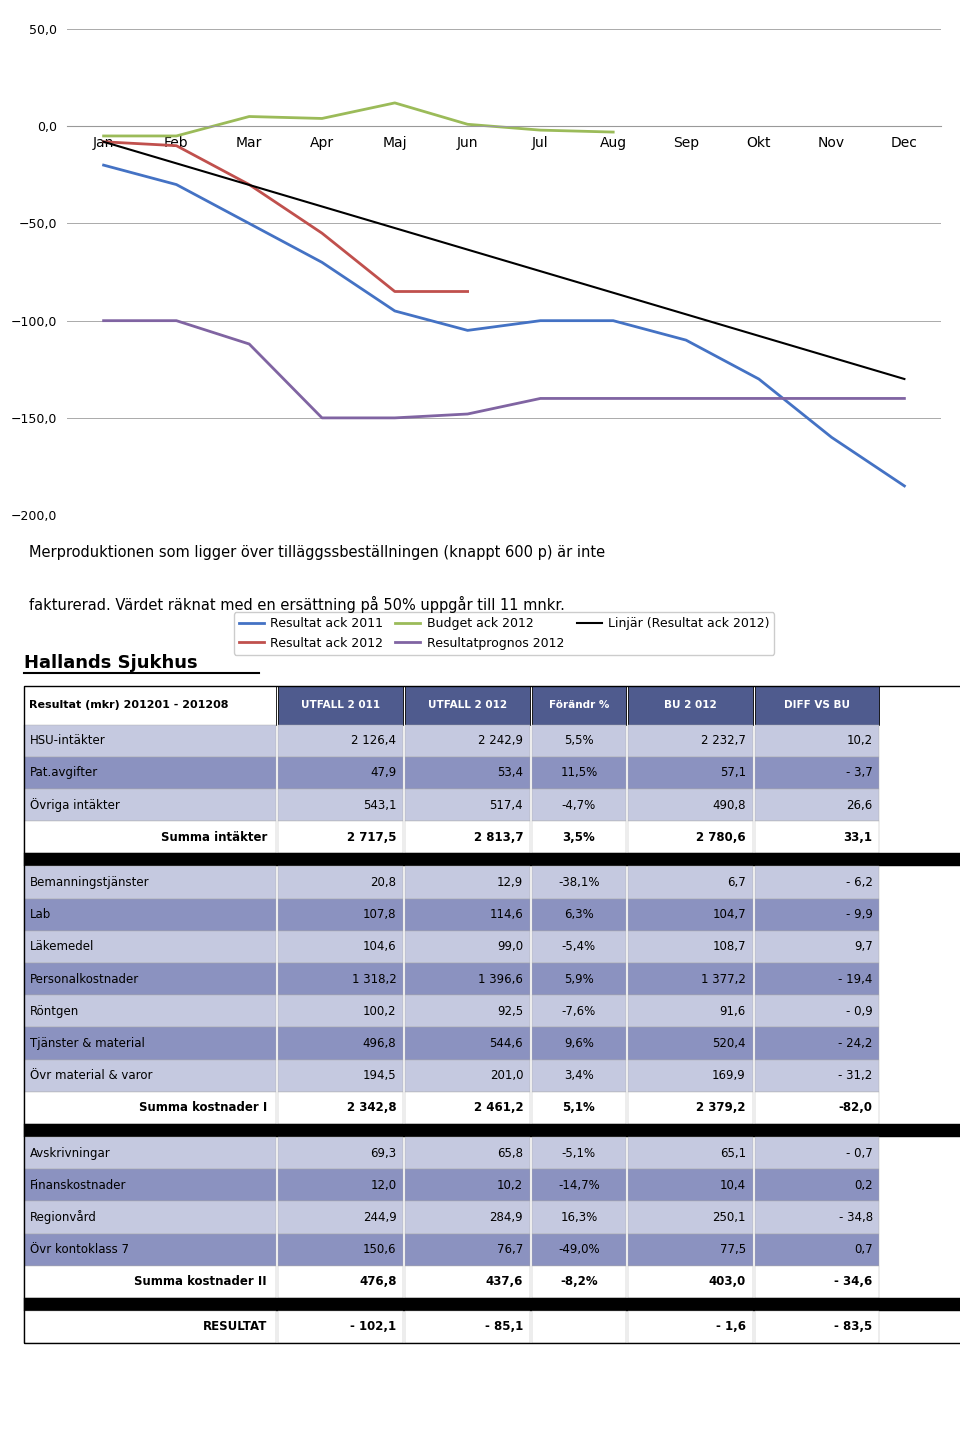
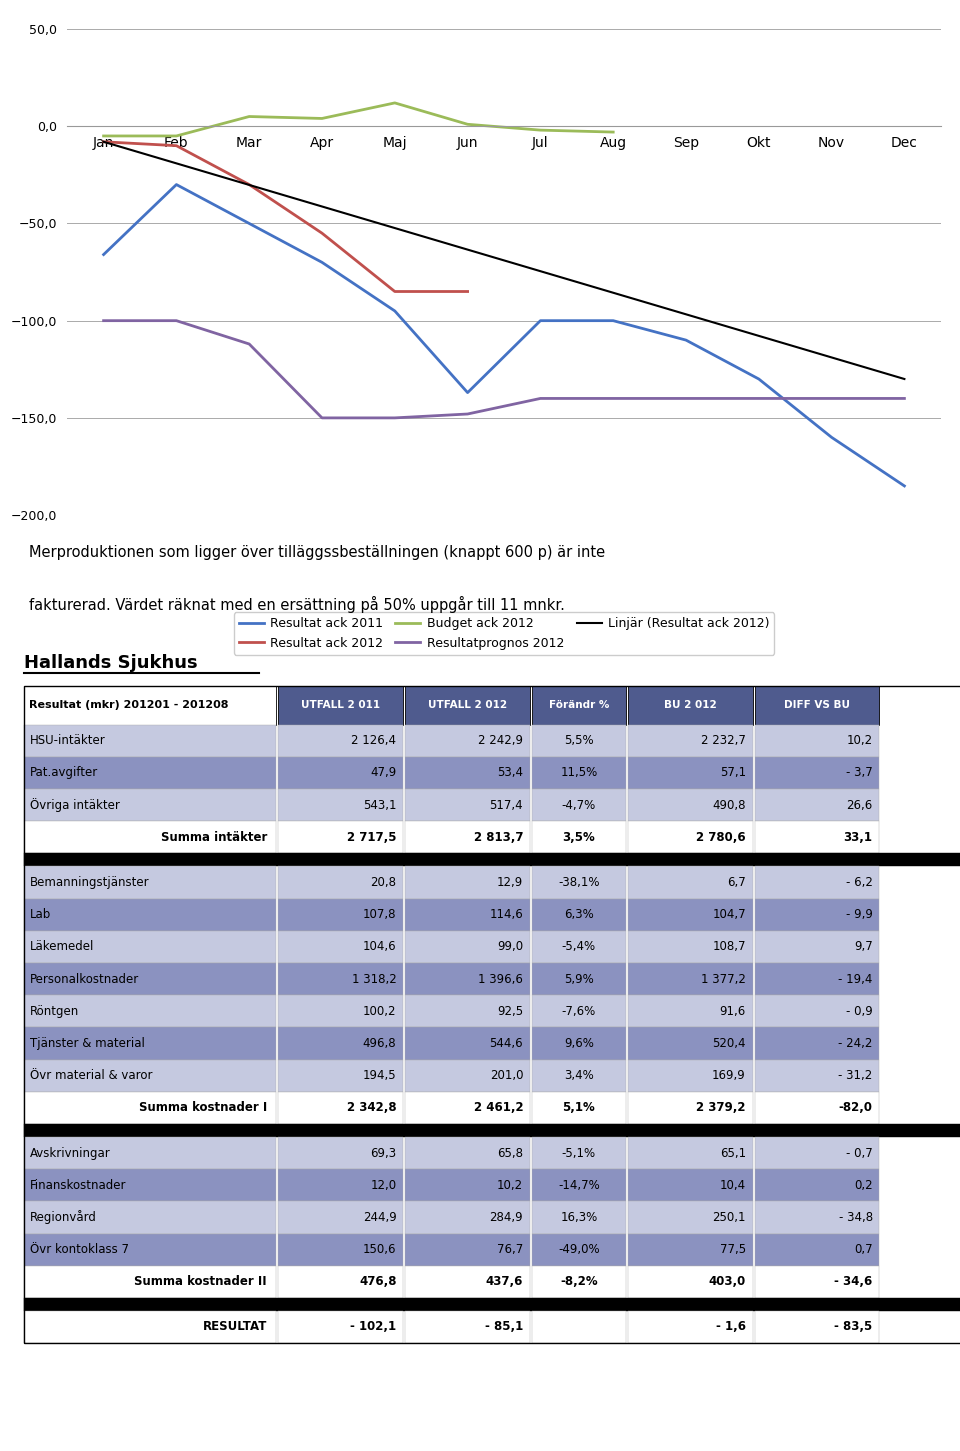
Resultat ack 2011/Jan: -20 -> -66
Resultat ack 2011/Jun: -105 -> -137
